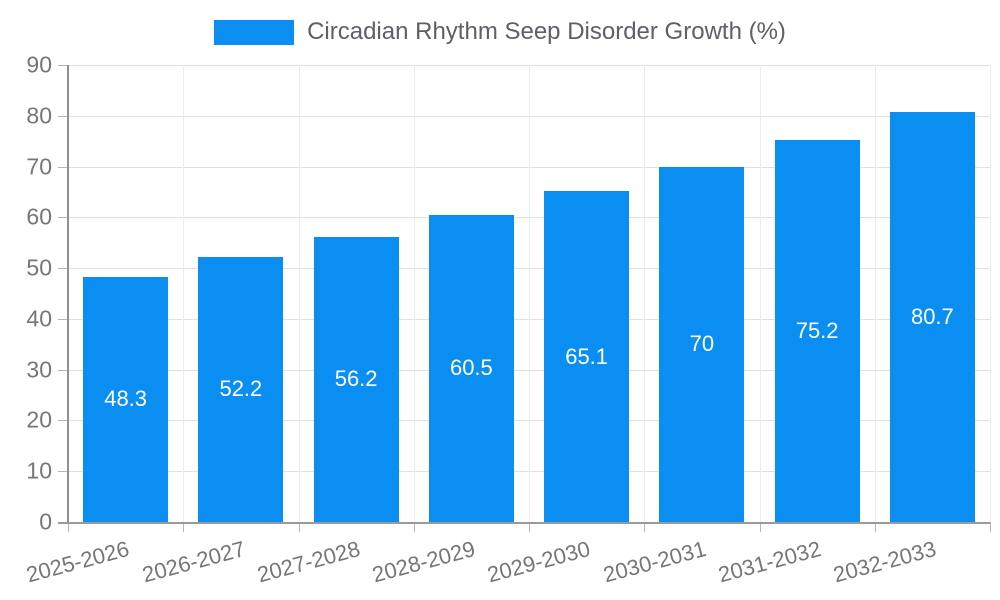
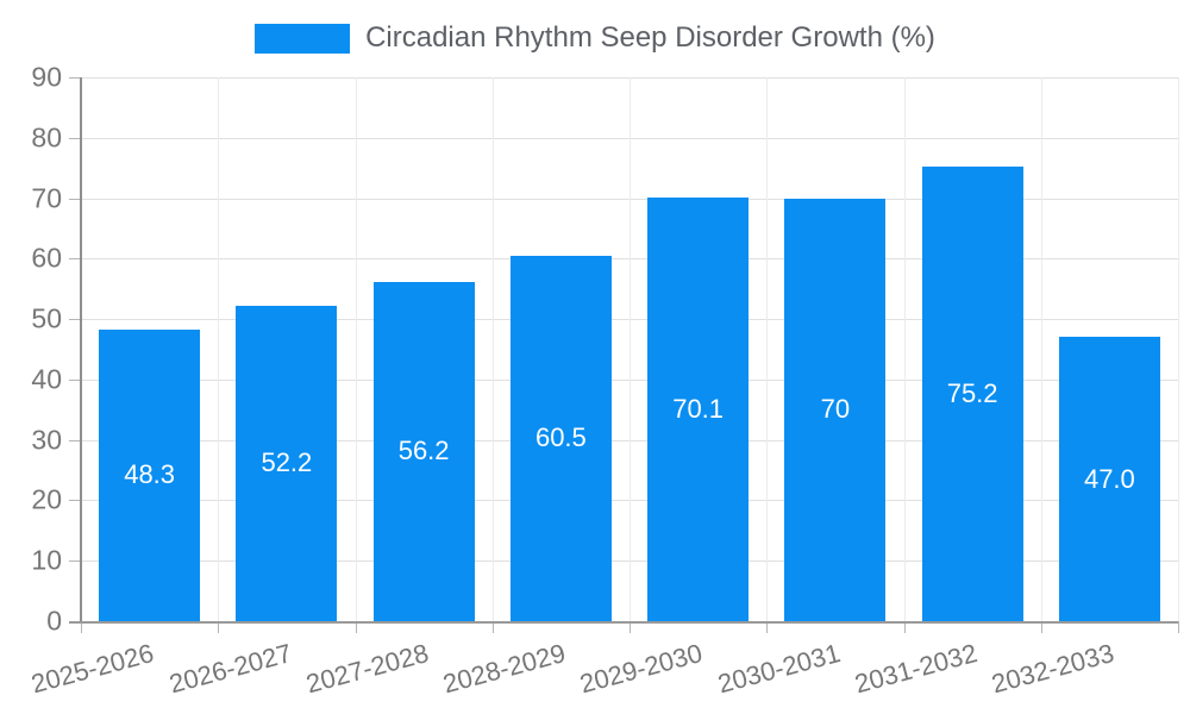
2029-2030: 65.1 -> 70.1
2032-2033: 80.7 -> 47.0
